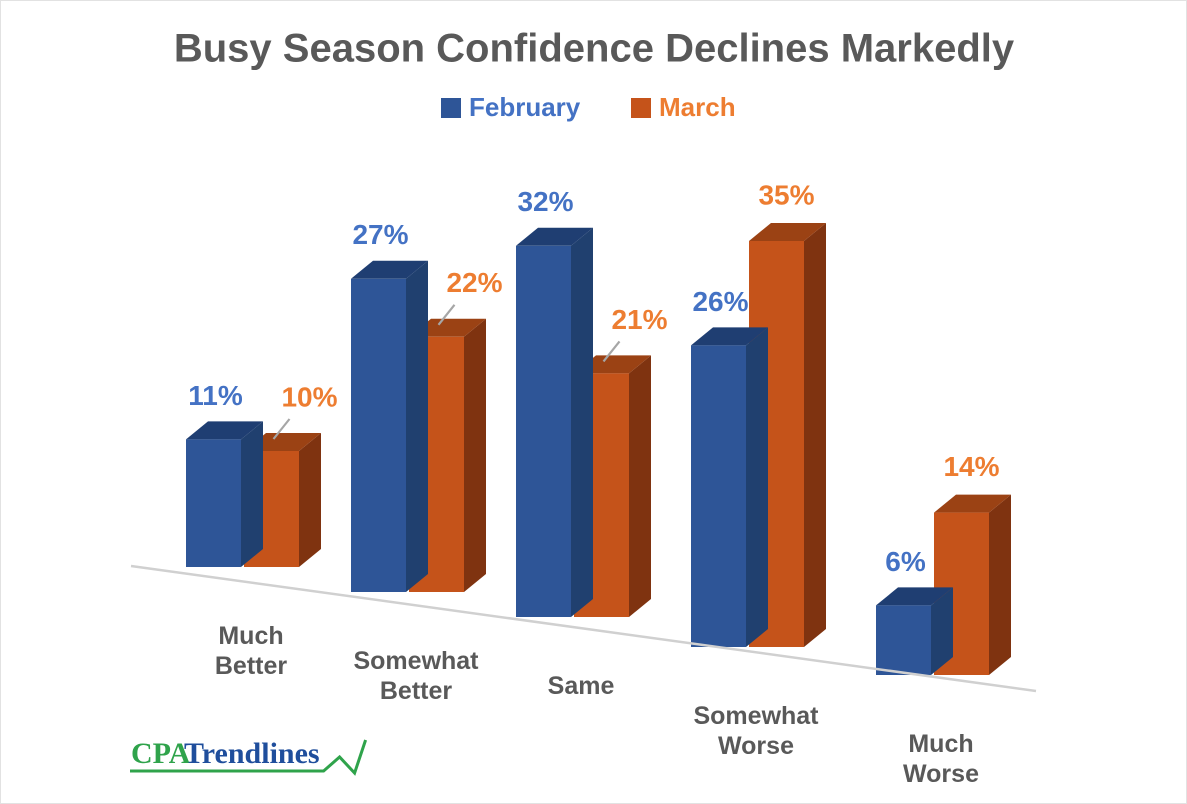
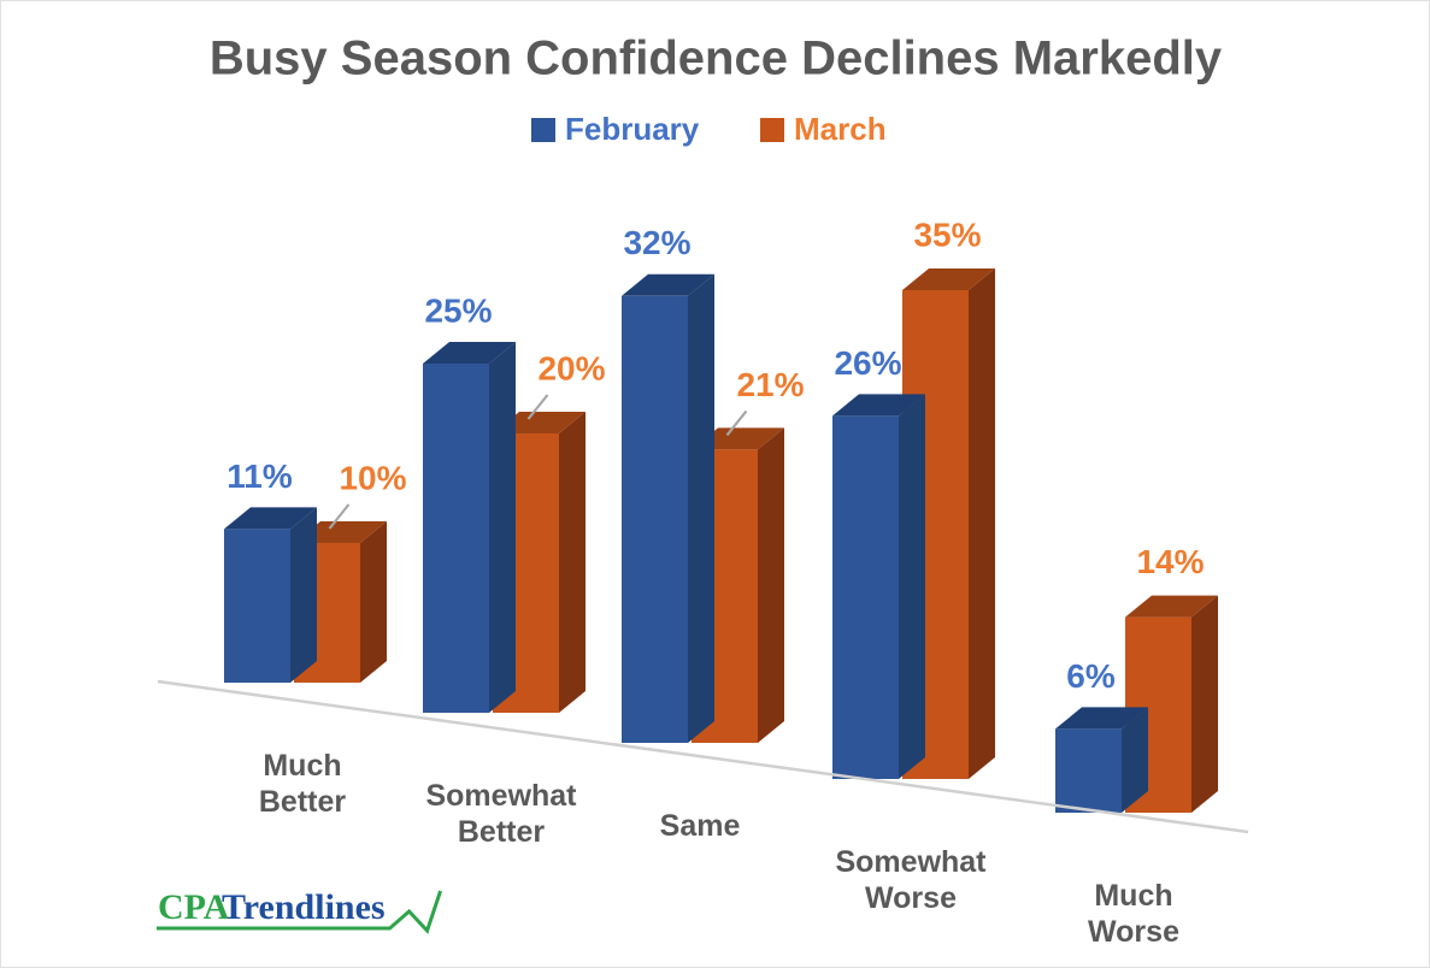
February/Somewhat Better: 27% -> 25%
March/Somewhat Better: 22% -> 20%
